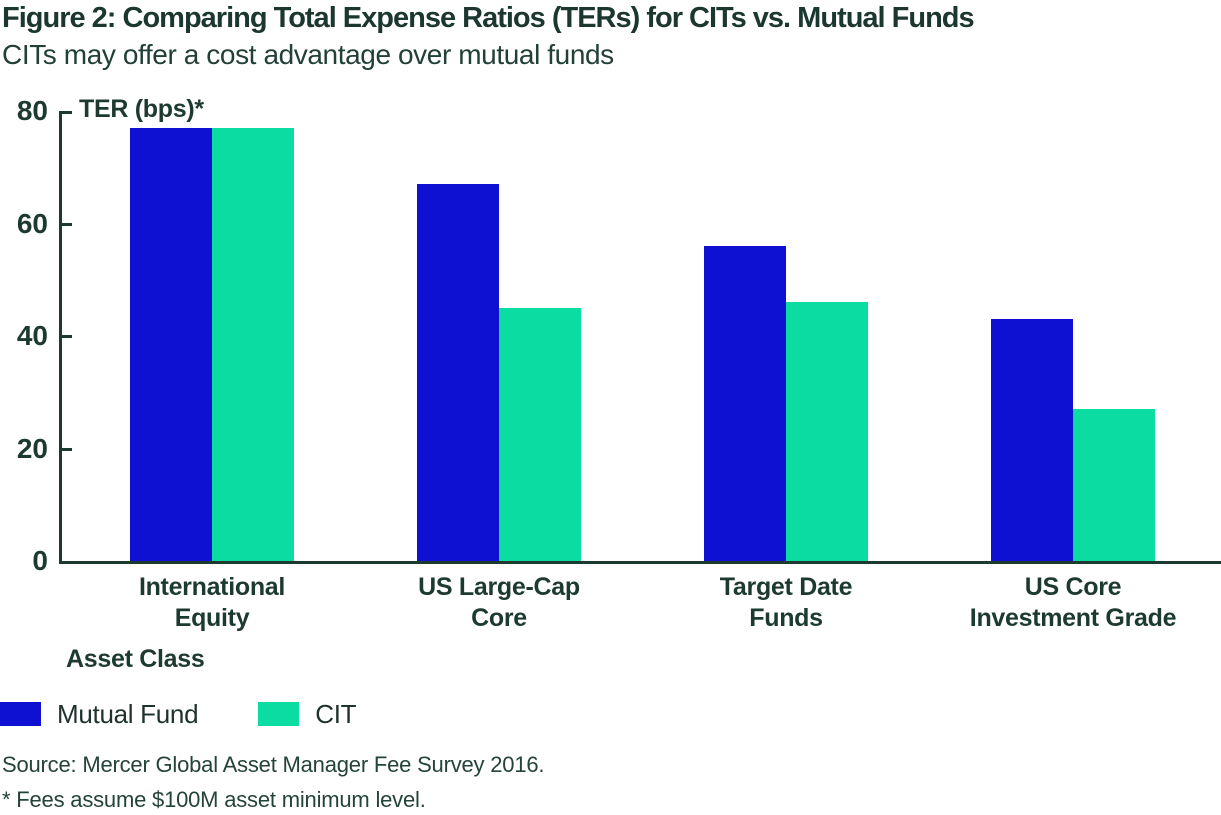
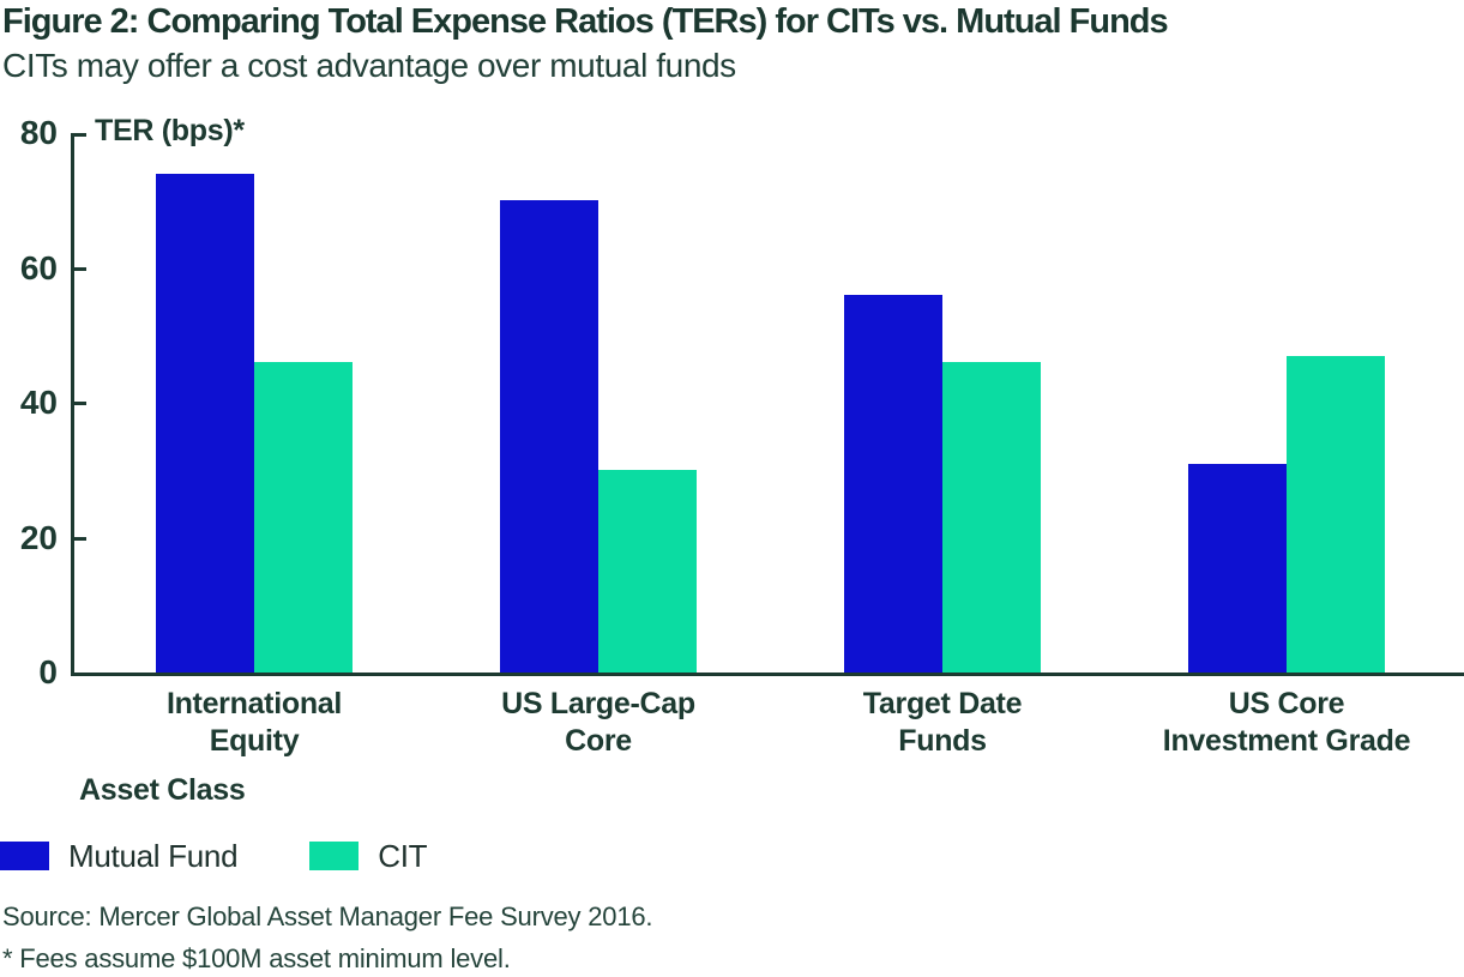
Mutual Fund/International Equity: 77 -> 74
CIT/International Equity: 77 -> 46
Mutual Fund/US Large-Cap Core: 67 -> 70
CIT/US Large-Cap Core: 45 -> 30
Mutual Fund/US Core Investment Grade: 43 -> 31
CIT/US Core Investment Grade: 27 -> 47
